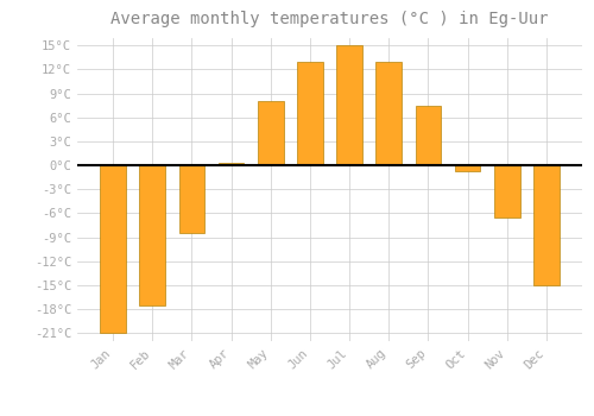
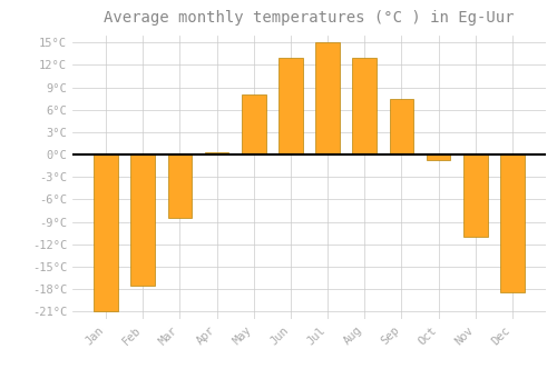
Nov: -6.6°C -> -11.0°C
Dec: -15.0°C -> -18.5°C
